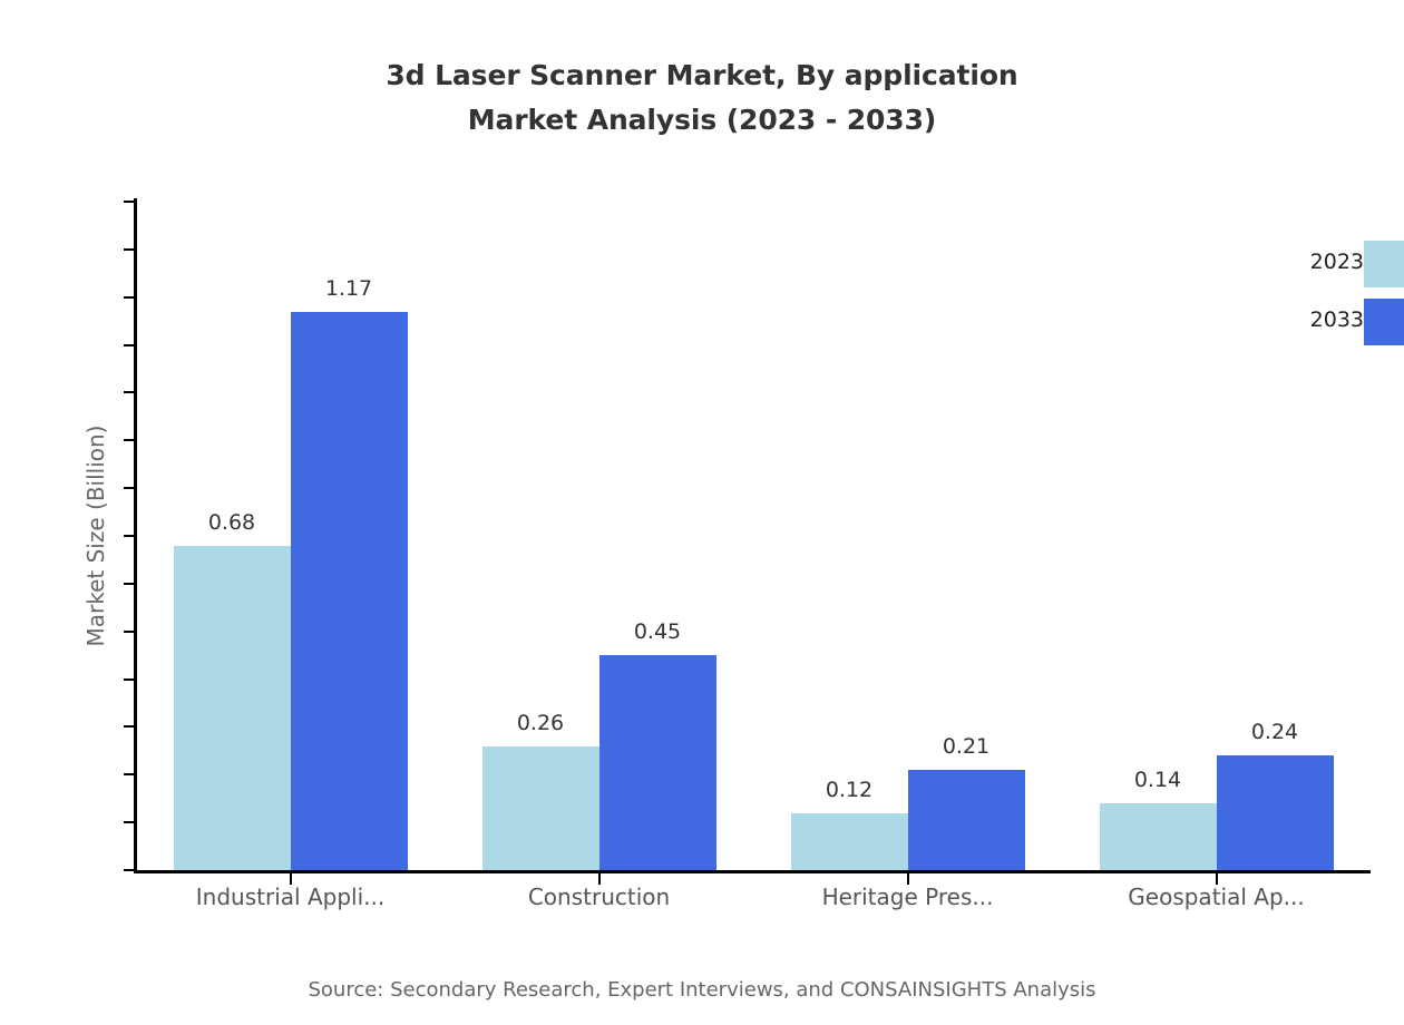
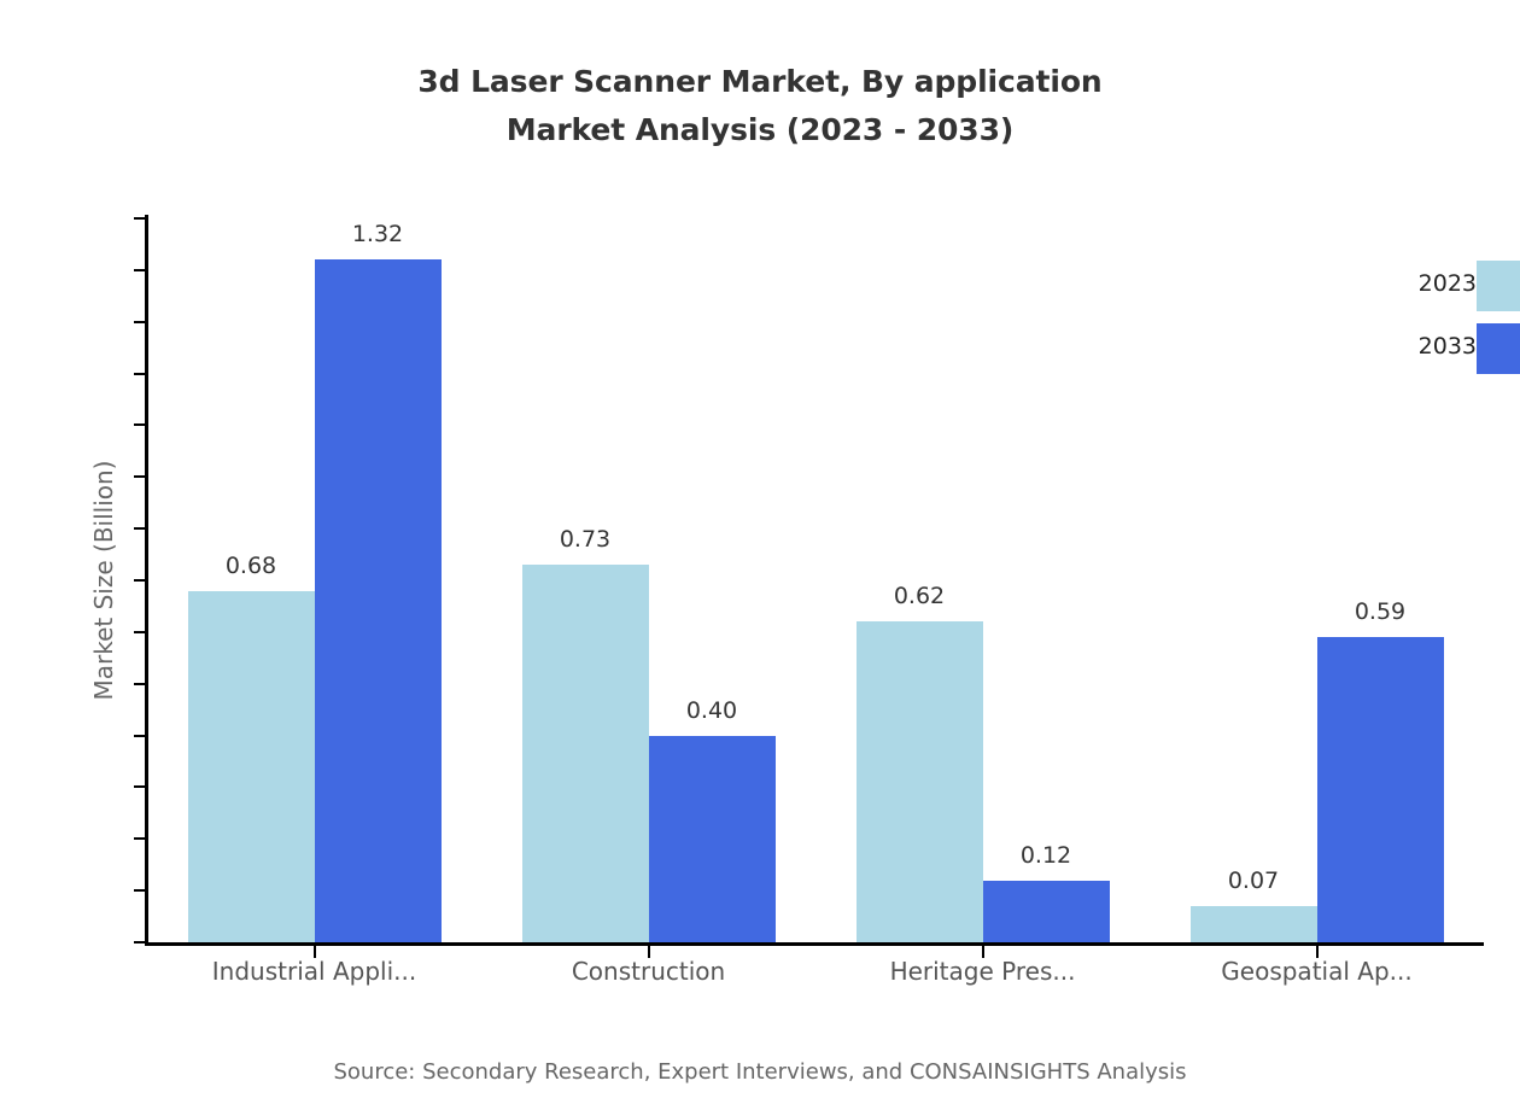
2033/Industrial Appli...: 1.17 -> 1.32
2023/Construction: 0.26 -> 0.73
2033/Construction: 0.45 -> 0.40
2023/Heritage Pres...: 0.12 -> 0.62
2033/Heritage Pres...: 0.21 -> 0.12
2023/Geospatial Ap...: 0.14 -> 0.07
2033/Geospatial Ap...: 0.24 -> 0.59
